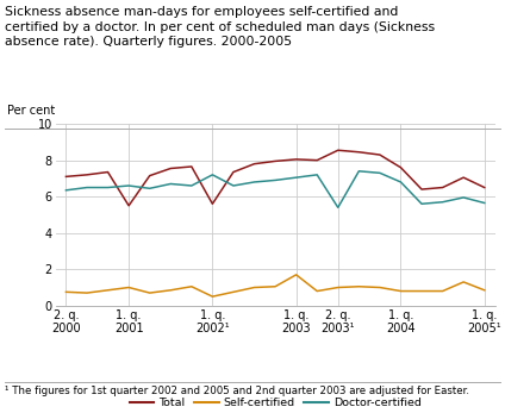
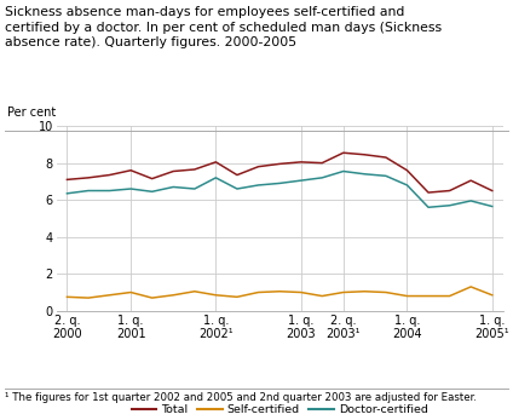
Total/1. q. 2001: 5.5 -> 7.6
Total/1. q. 2002¹: 5.6 -> 8.1
Self-certified/1. q. 2002¹: 0.5 -> 0.8
Self-certified/1. q. 2003: 1.7 -> 1.0
Doctor-certified/2. q. 2003¹: 5.4 -> 7.5
